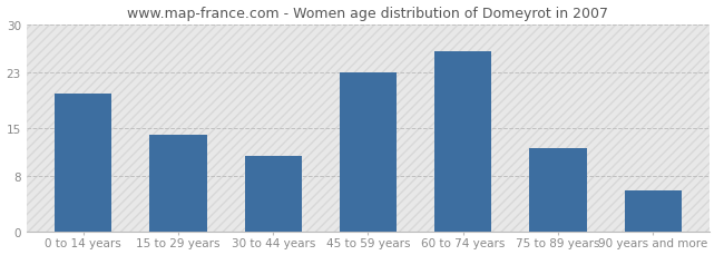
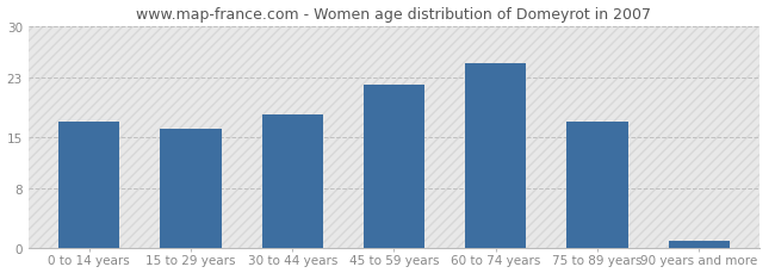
0 to 14 years: 20 -> 17
15 to 29 years: 14 -> 16
30 to 44 years: 11 -> 18
45 to 59 years: 23 -> 22
60 to 74 years: 26 -> 25
75 to 89 years: 12 -> 17
90 years and more: 6 -> 1
